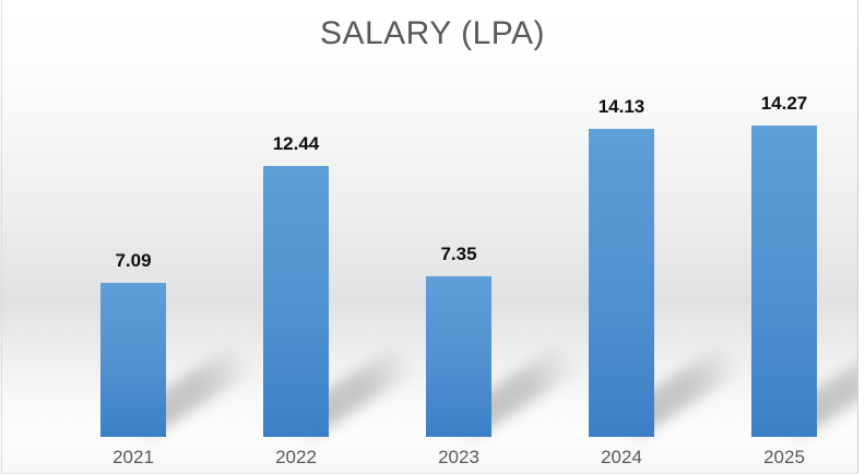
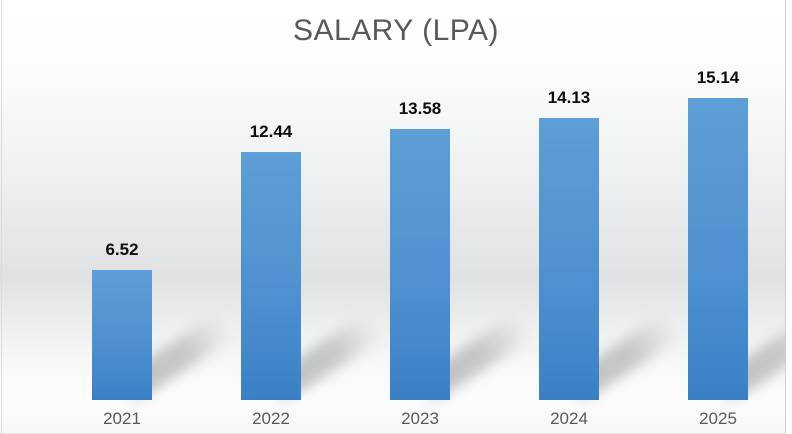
2021: 7.09 -> 6.52
2023: 7.35 -> 13.58
2025: 14.27 -> 15.14
